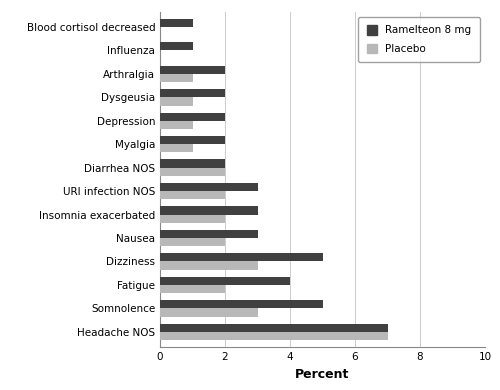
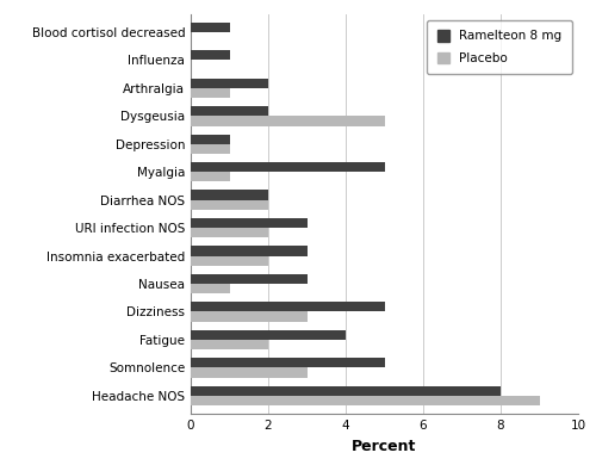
Placebo/Dysgeusia: 1 -> 5
Ramelteon 8 mg/Depression: 2 -> 1
Ramelteon 8 mg/Myalgia: 2 -> 5
Placebo/Nausea: 2 -> 1
Ramelteon 8 mg/Headache NOS: 7 -> 8
Placebo/Headache NOS: 7 -> 9
